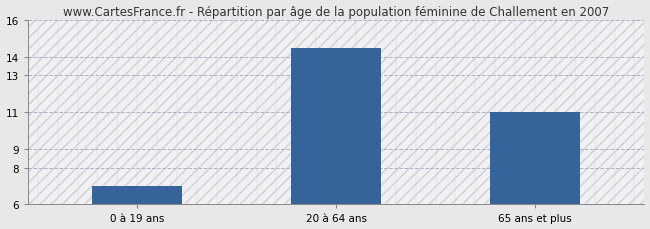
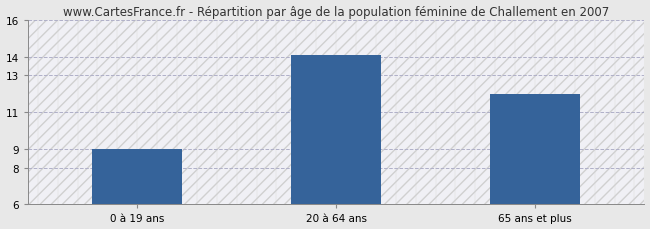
0 à 19 ans: 7.0 -> 9.0
20 à 64 ans: 14.5 -> 14.1
65 ans et plus: 11.0 -> 12.0
